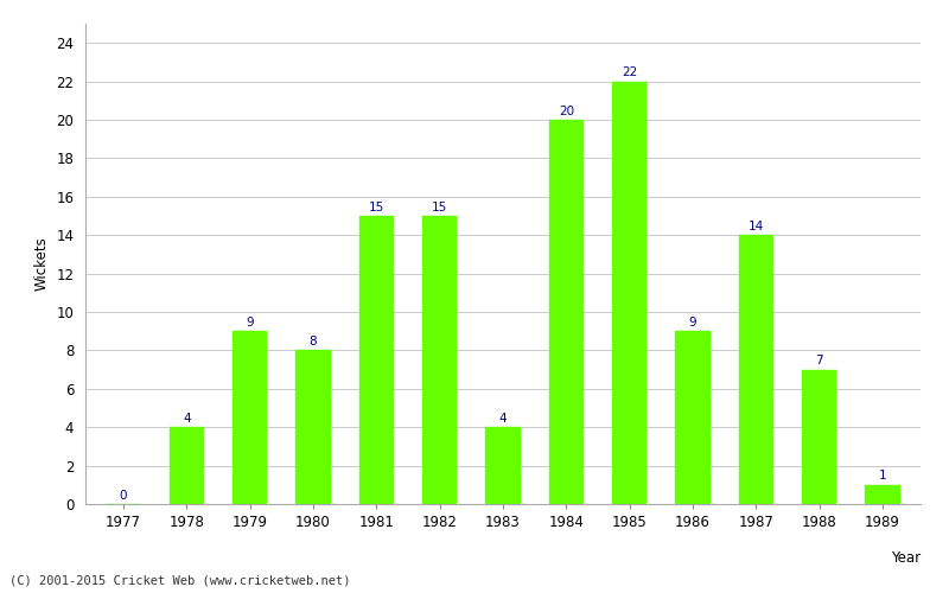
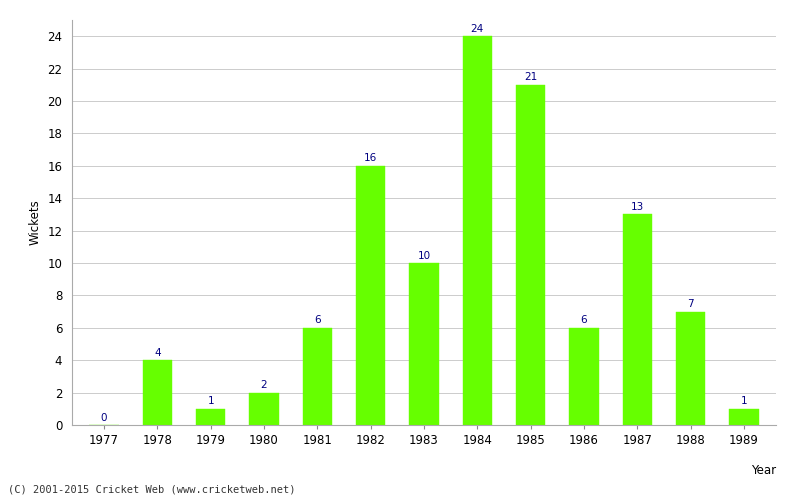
1979: 9 -> 1
1980: 8 -> 2
1981: 15 -> 6
1982: 15 -> 16
1983: 4 -> 10
1984: 20 -> 24
1985: 22 -> 21
1986: 9 -> 6
1987: 14 -> 13
